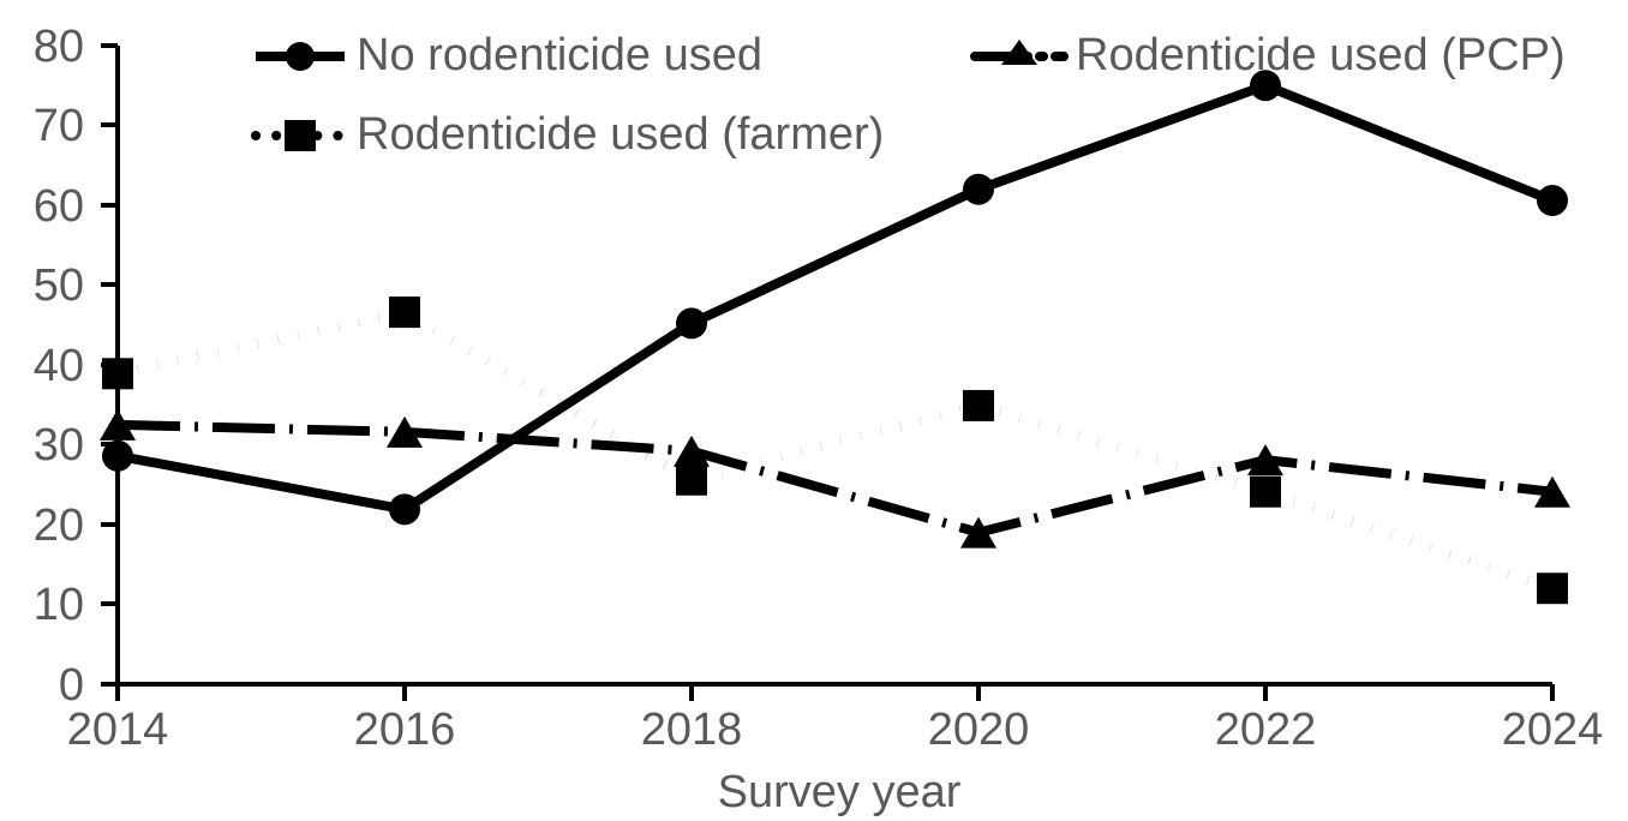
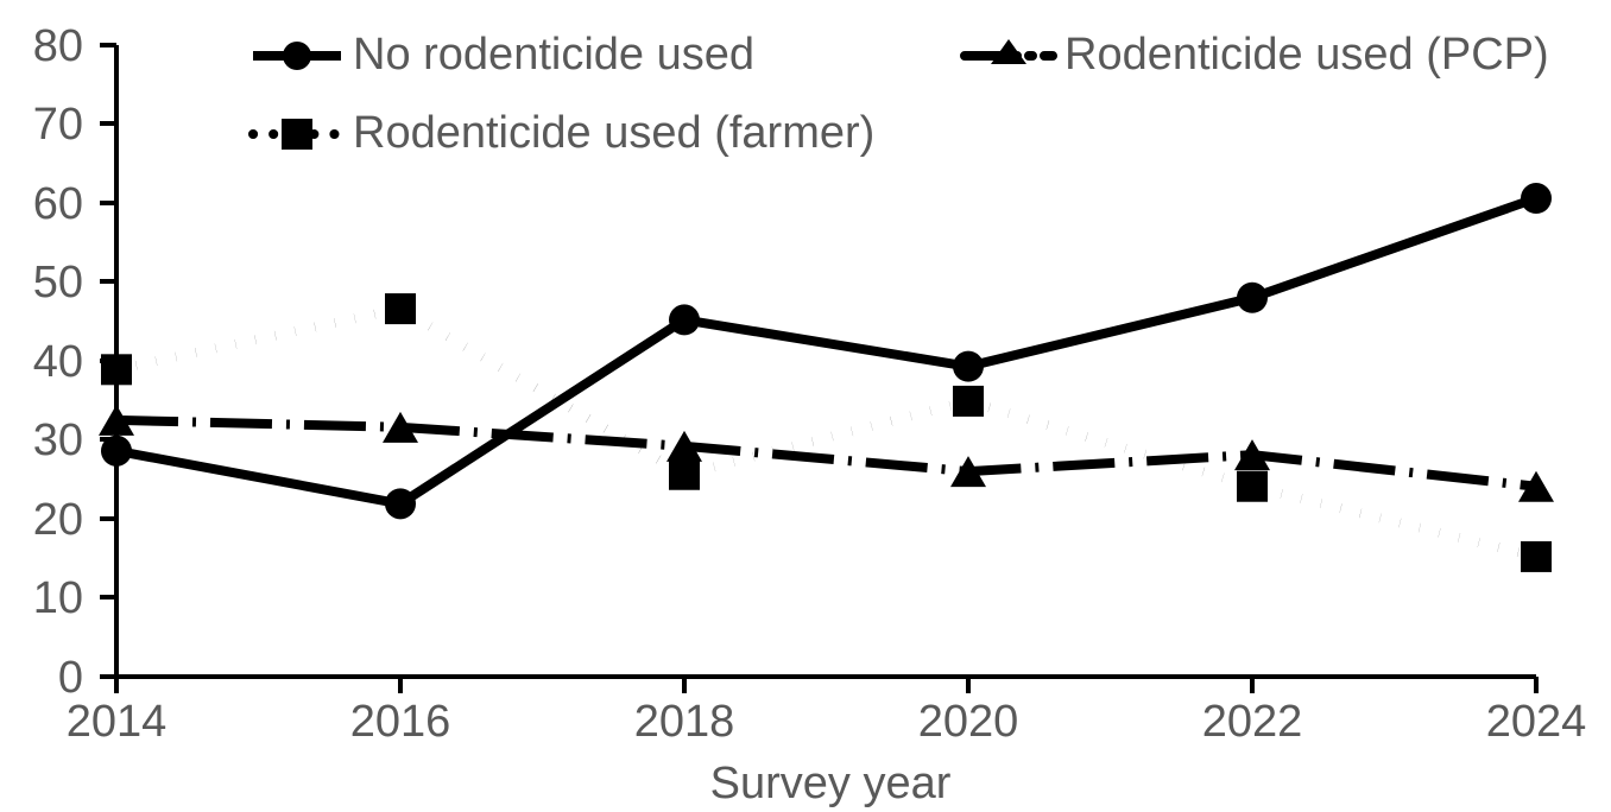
No rodenticide used/2020: 62 -> 39
Rodenticide used (PCP)/2020: 19 -> 26
No rodenticide used/2022: 75 -> 48
Rodenticide used (farmer)/2024: 12 -> 15
